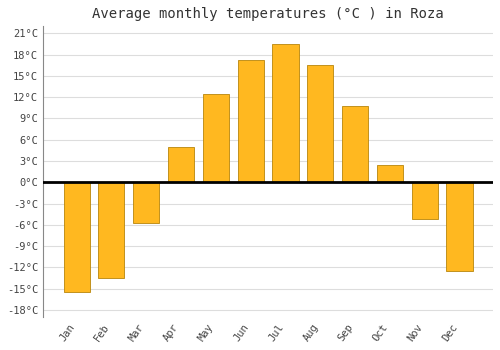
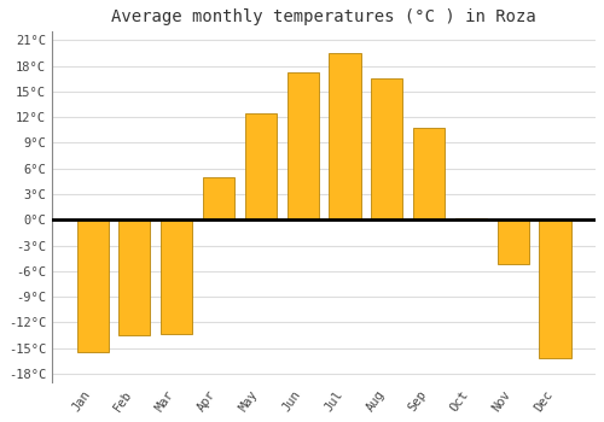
Mar: -5.8°C -> -13.4°C
Oct: 2.5°C -> 0.2°C
Dec: -12.5°C -> -16.2°C
